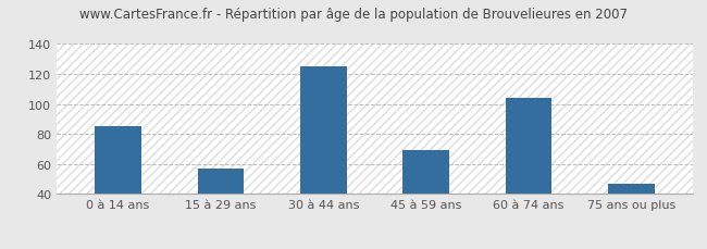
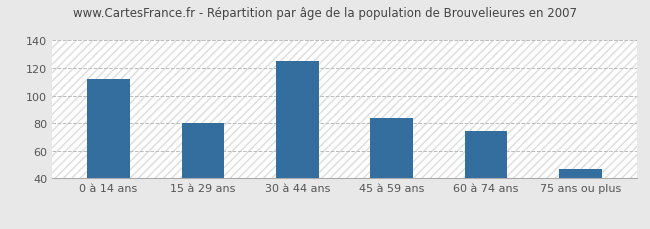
0 à 14 ans: 85 -> 112
15 à 29 ans: 57 -> 80
45 à 59 ans: 69 -> 84
60 à 74 ans: 104 -> 74
